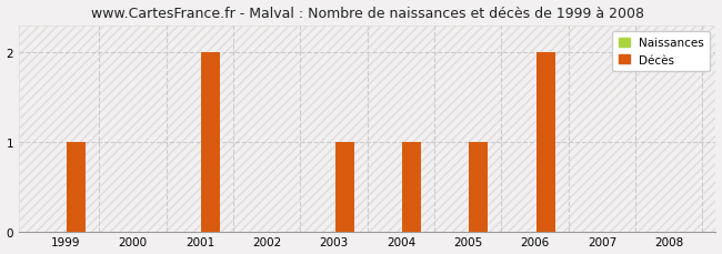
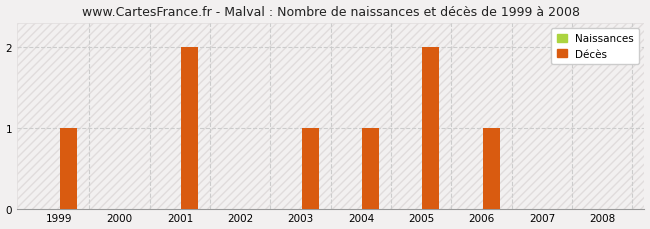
Décès/2005: 1 -> 2
Décès/2006: 2 -> 1
